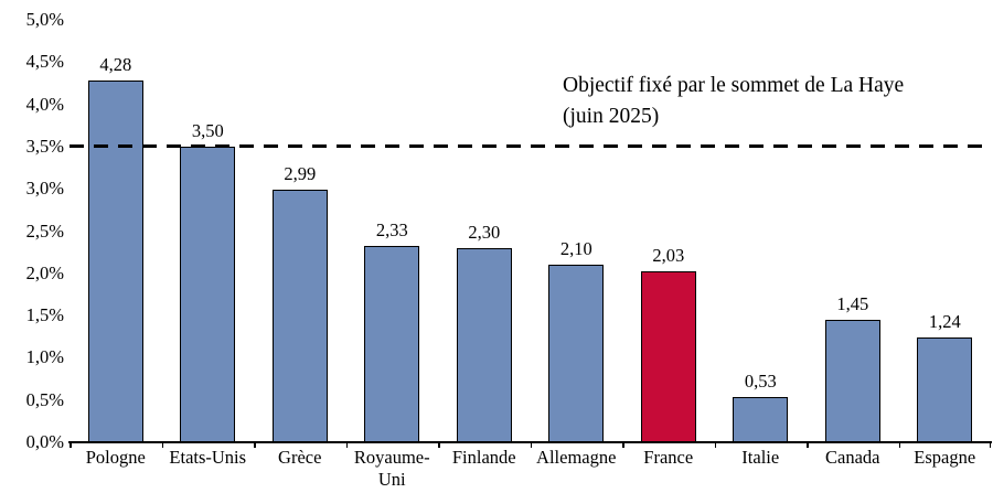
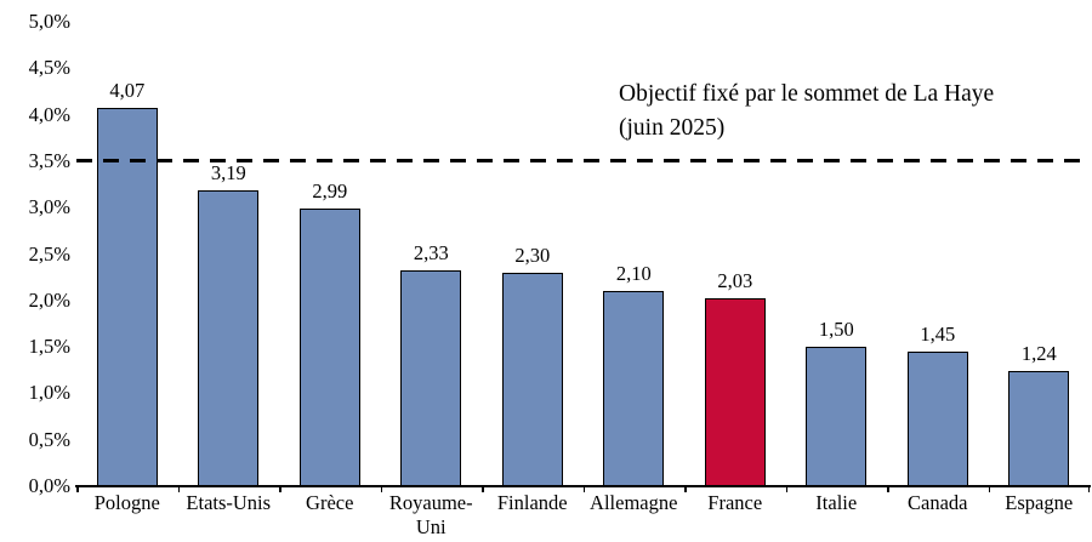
Pologne: 4,28 -> 4,07
Etats-Unis: 3,50 -> 3,19
Italie: 0,53 -> 1,50
